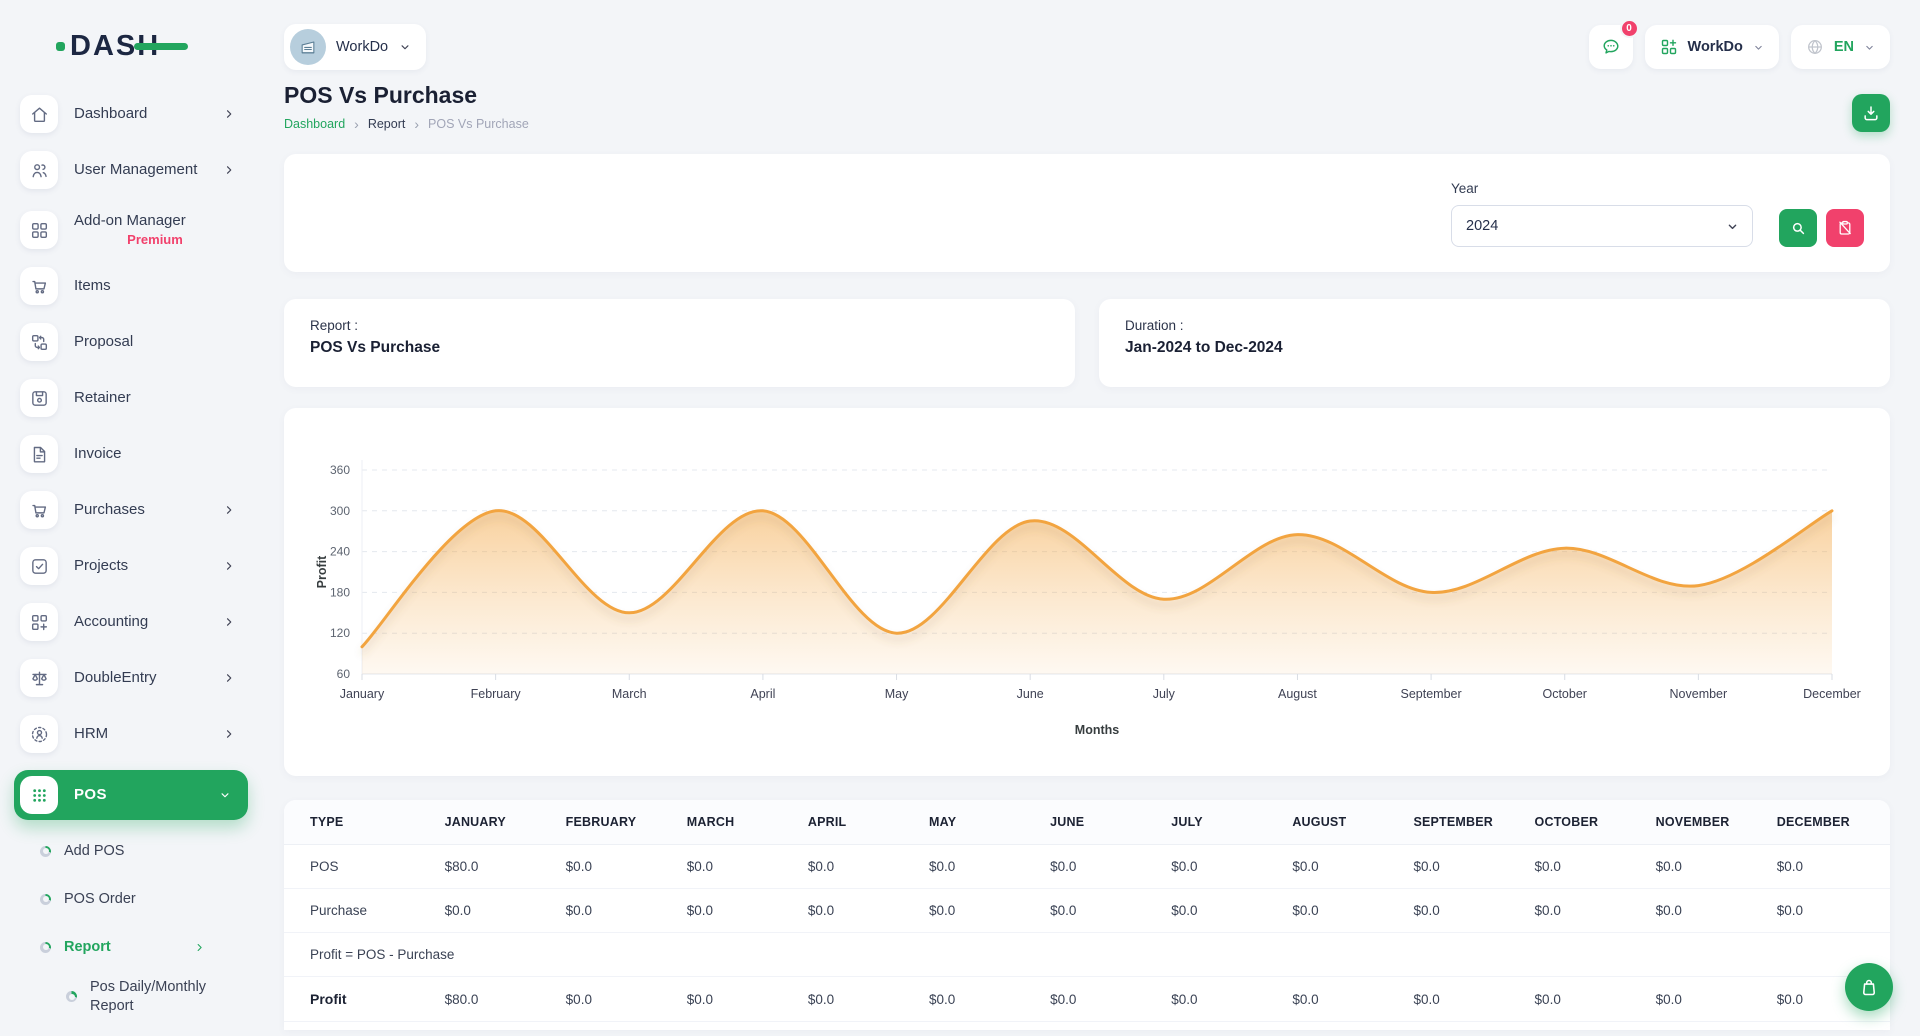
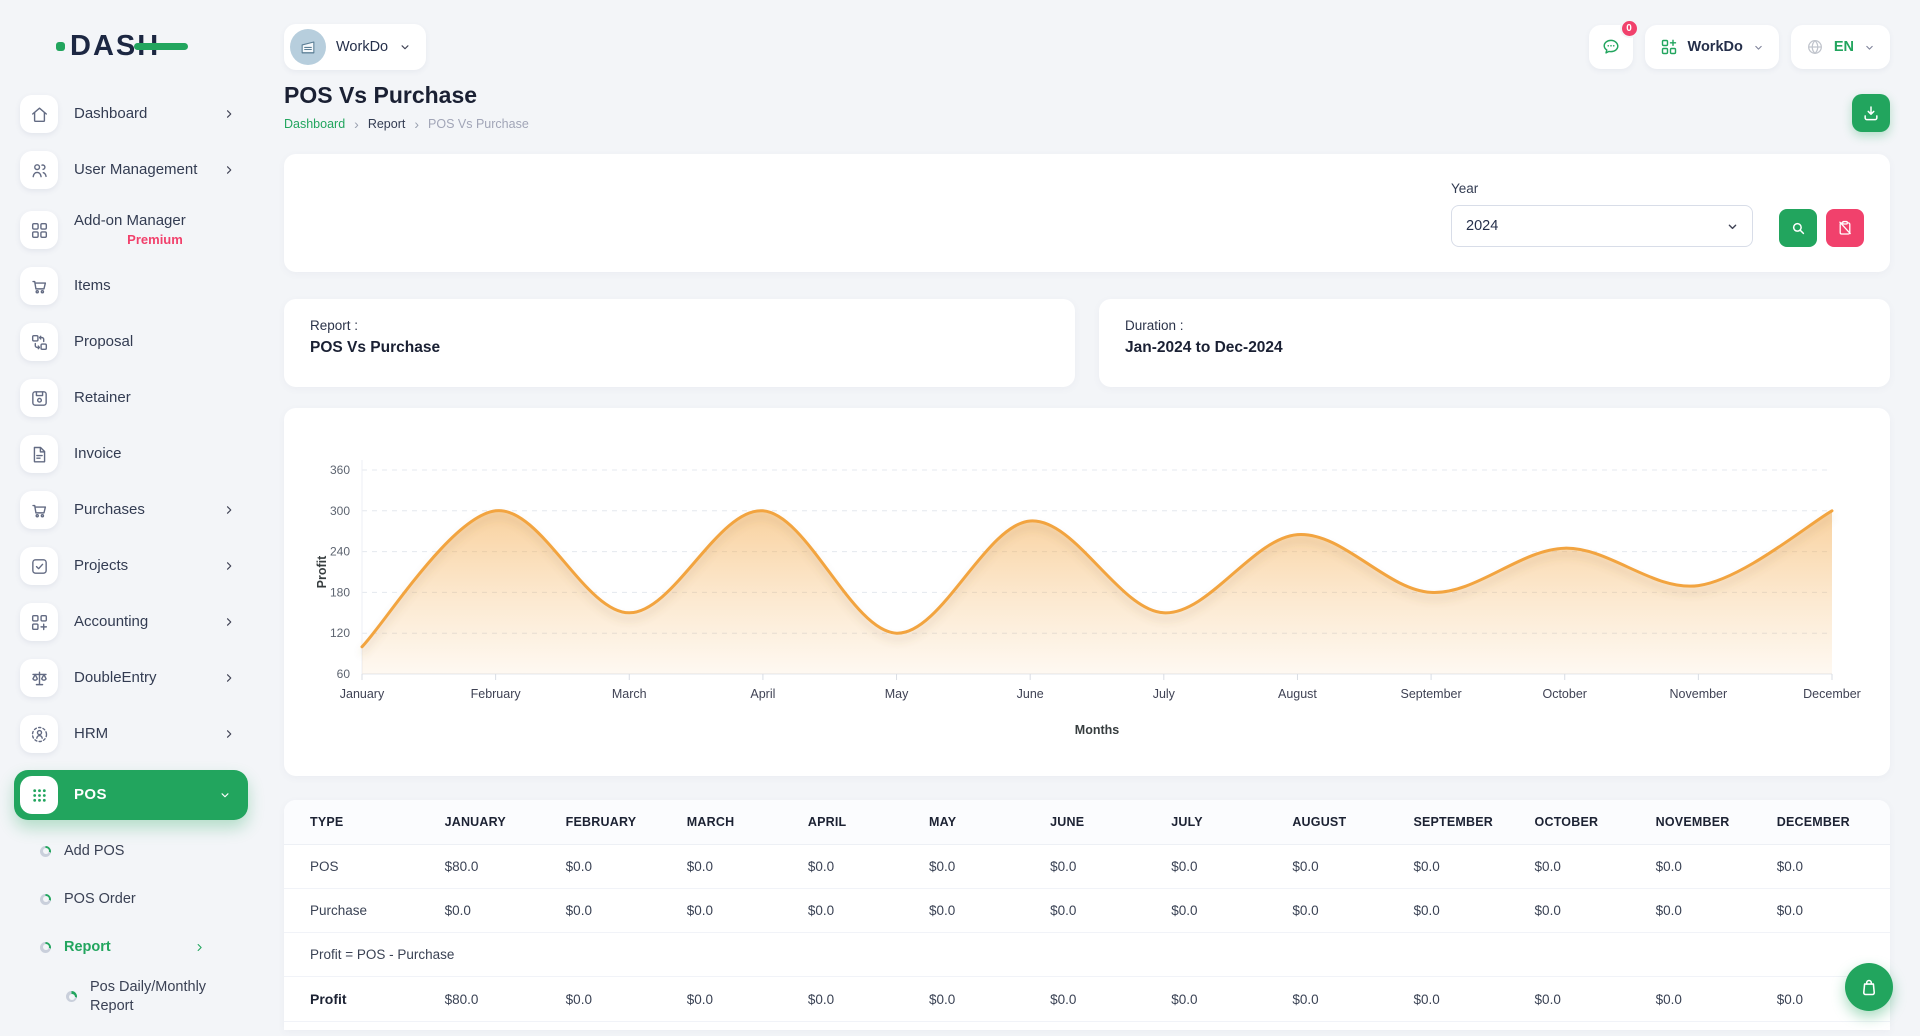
July: 170 -> 150
